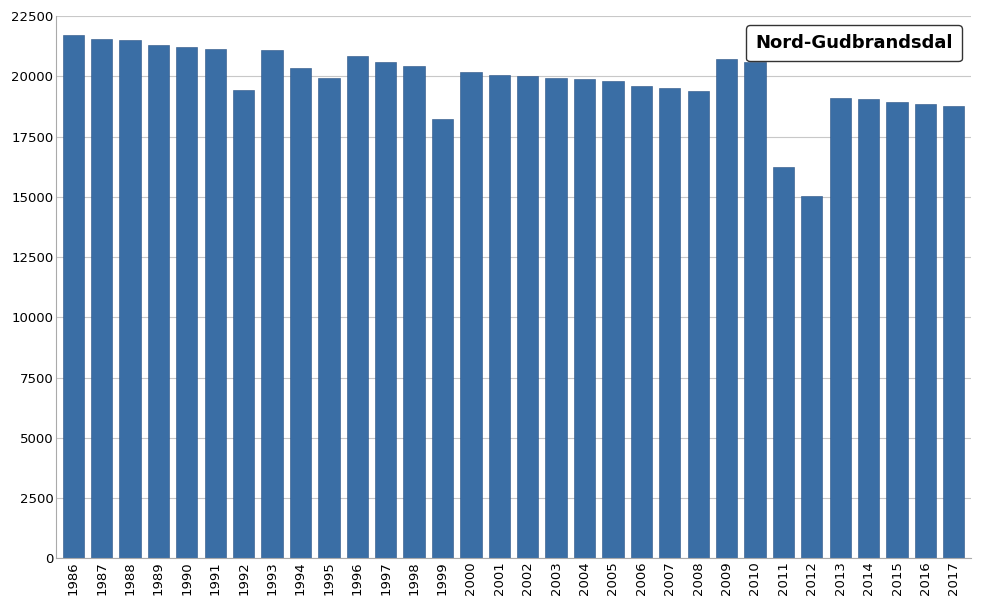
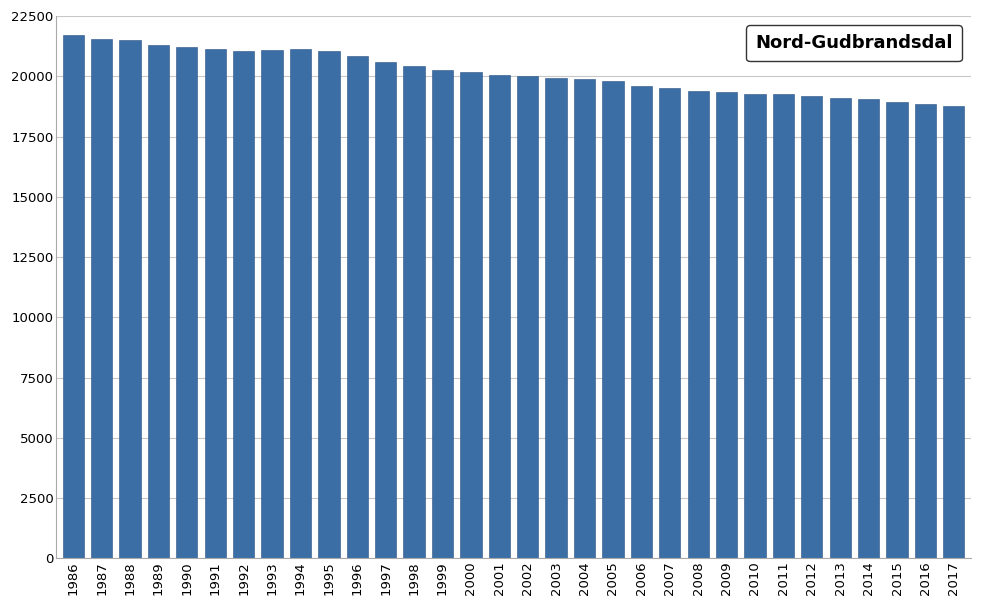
1992: 19450 -> 21050
1994: 20350 -> 21150
1995: 19950 -> 21050
1999: 18250 -> 20250
2009: 20700 -> 19350
2010: 20600 -> 19250
2011: 16250 -> 19250
2012: 15050 -> 19200
